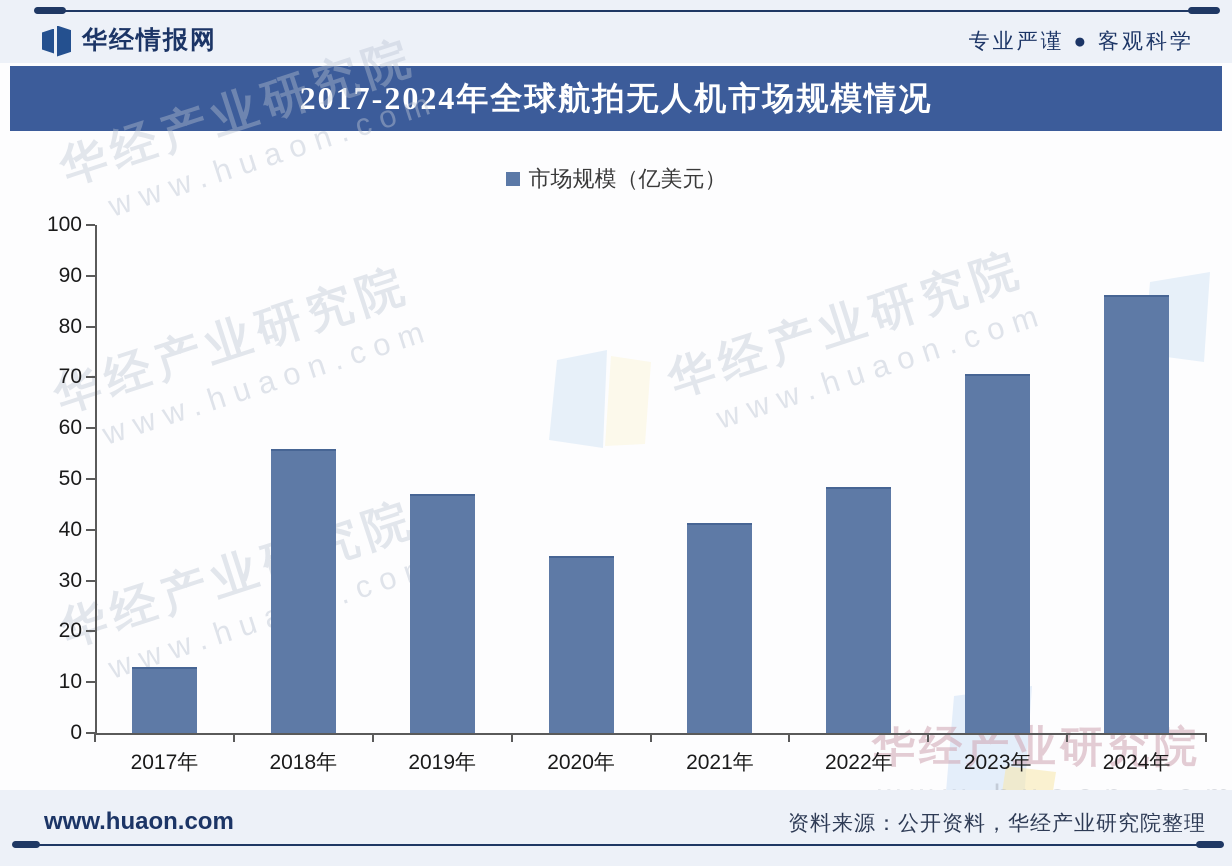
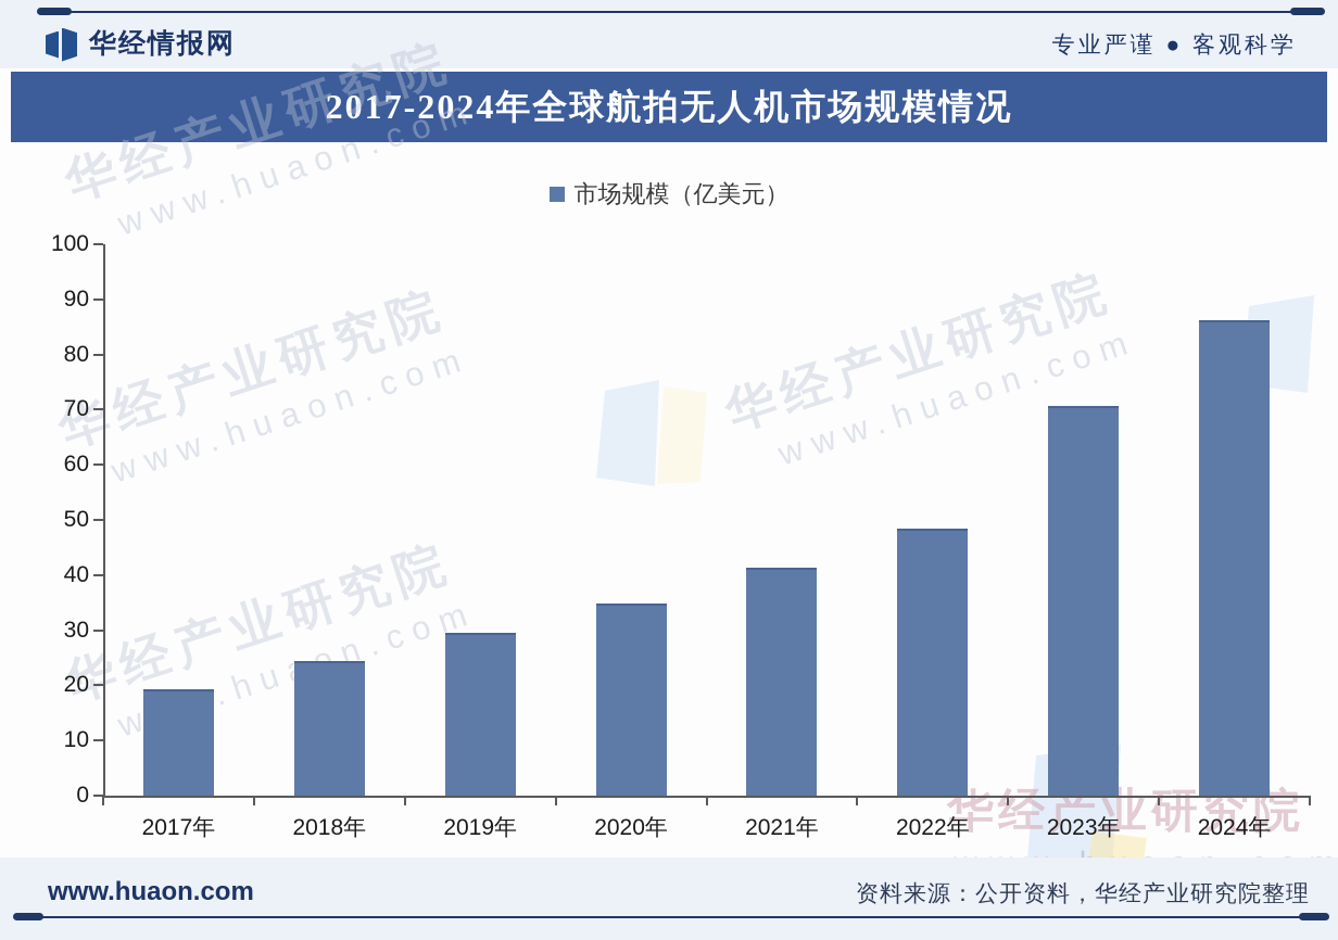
2017年: 13 -> 19
2018年: 56 -> 24
2019年: 47 -> 30
